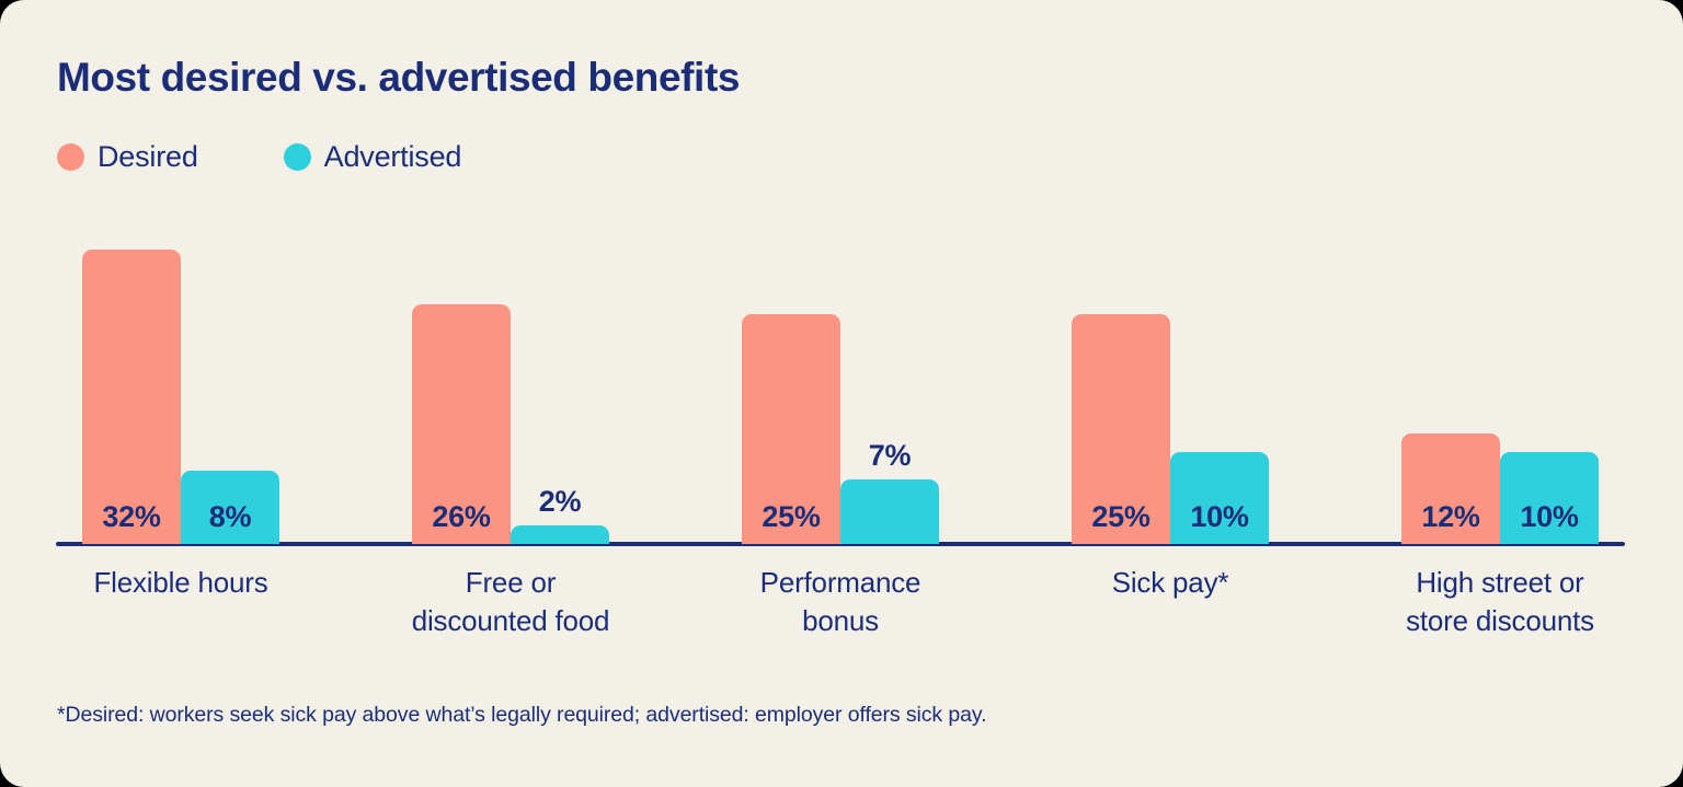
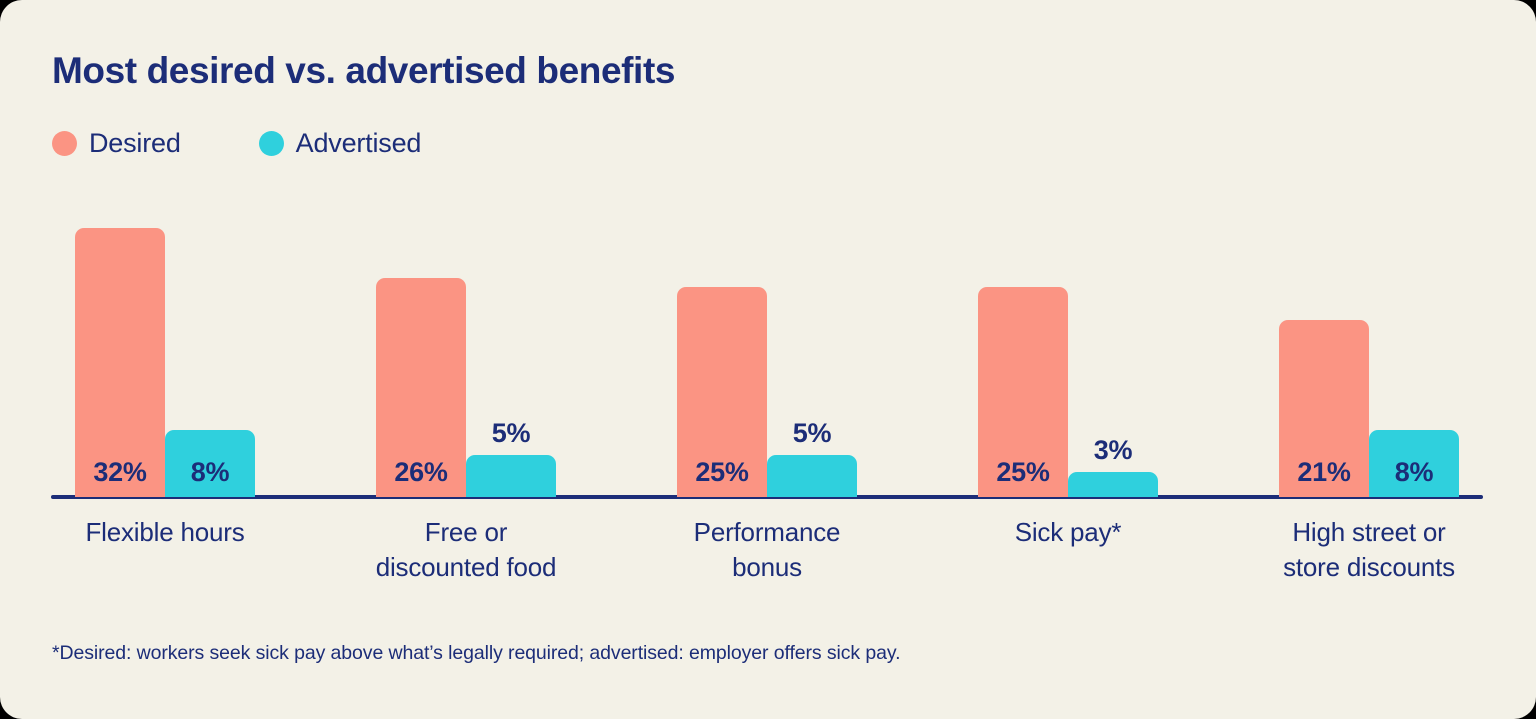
Advertised/Free or discounted food: 2% -> 5%
Advertised/Performance bonus: 7% -> 5%
Advertised/Sick pay*: 10% -> 3%
Desired/High street or store discounts: 12% -> 21%
Advertised/High street or store discounts: 10% -> 8%
